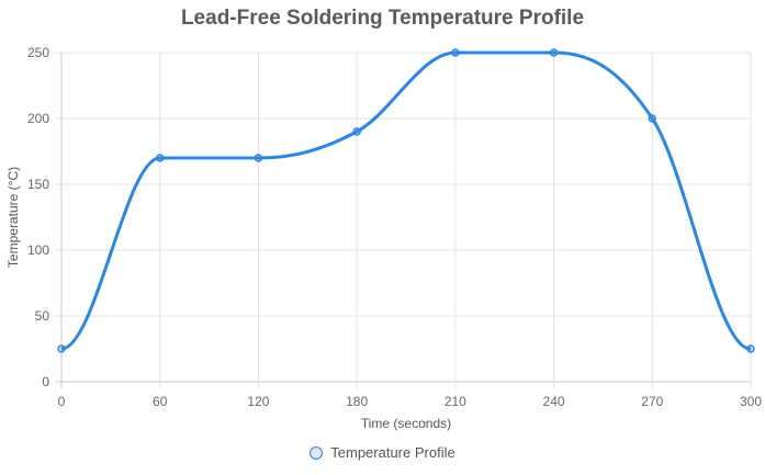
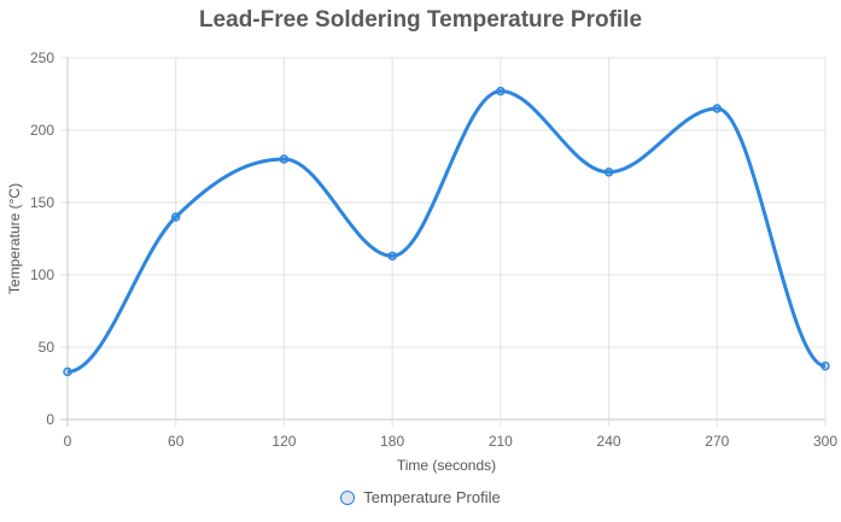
0: 25 -> 33
60: 170 -> 140
120: 170 -> 180
180: 190 -> 113
210: 250 -> 227
240: 250 -> 171
270: 200 -> 215
300: 25 -> 37
